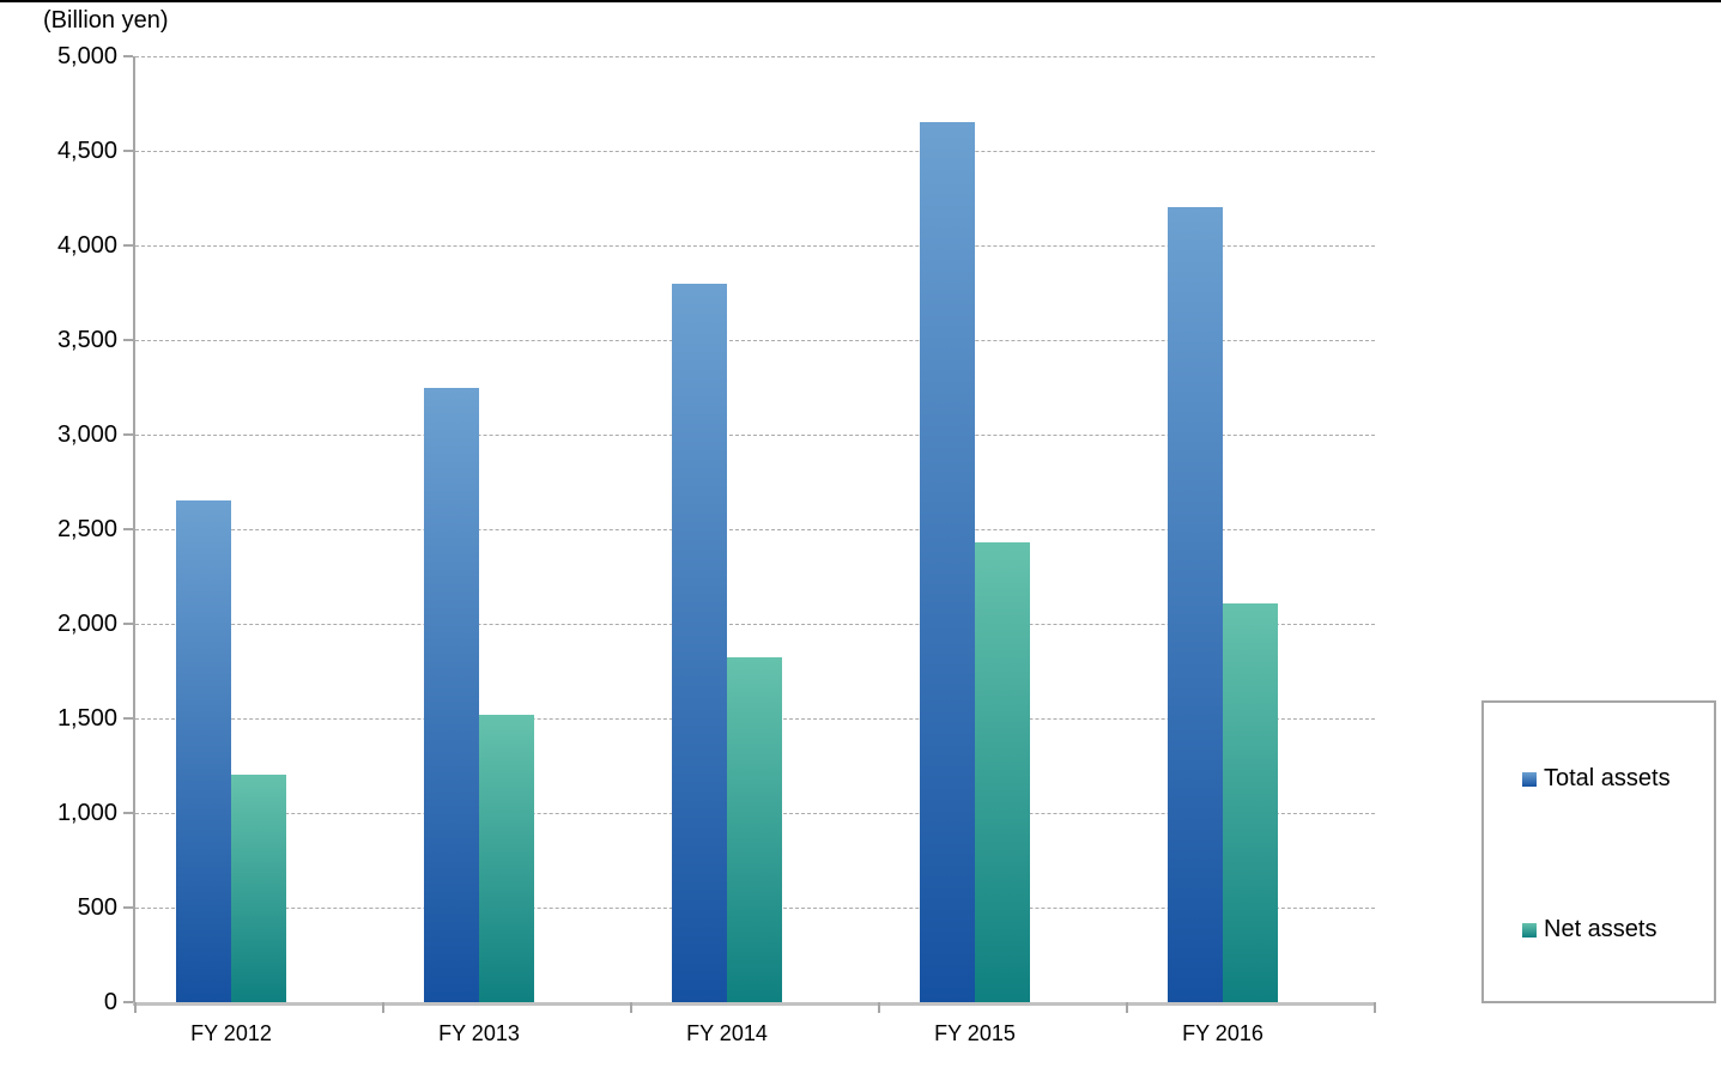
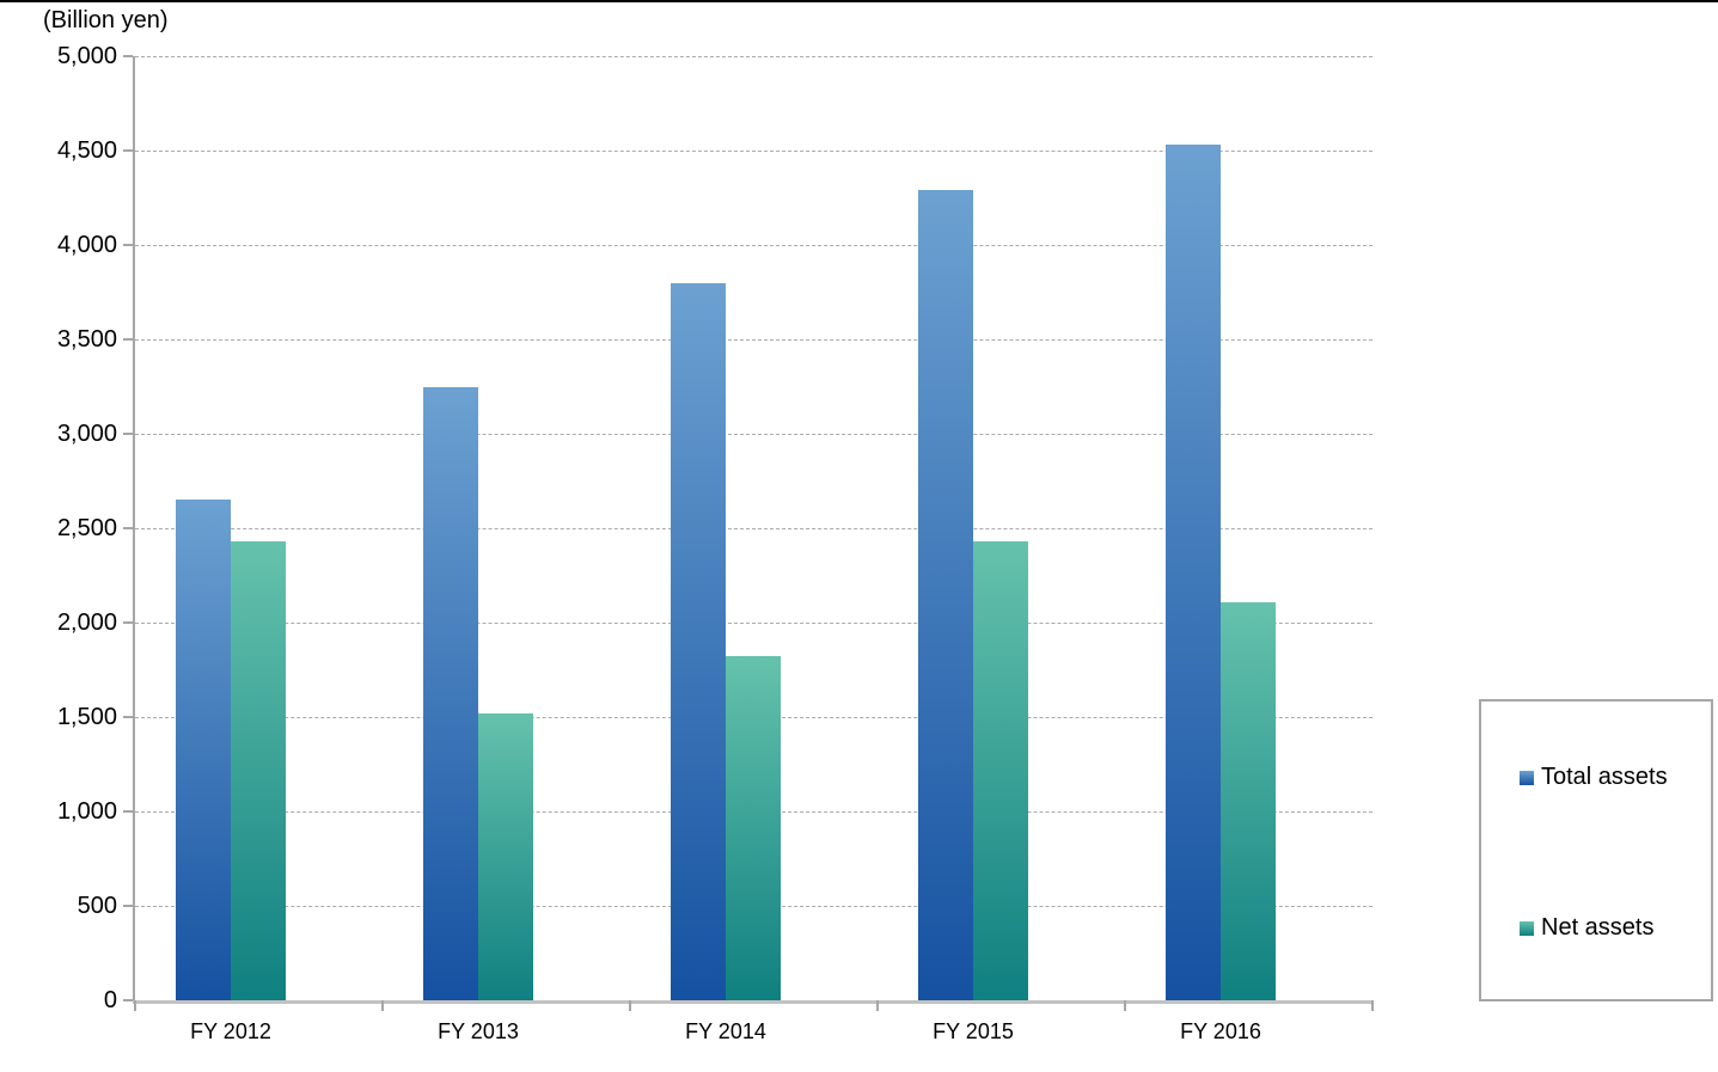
Net assets/FY 2012: 1200 -> 2430
Total assets/FY 2015: 4650 -> 4290
Total assets/FY 2016: 4200 -> 4530
